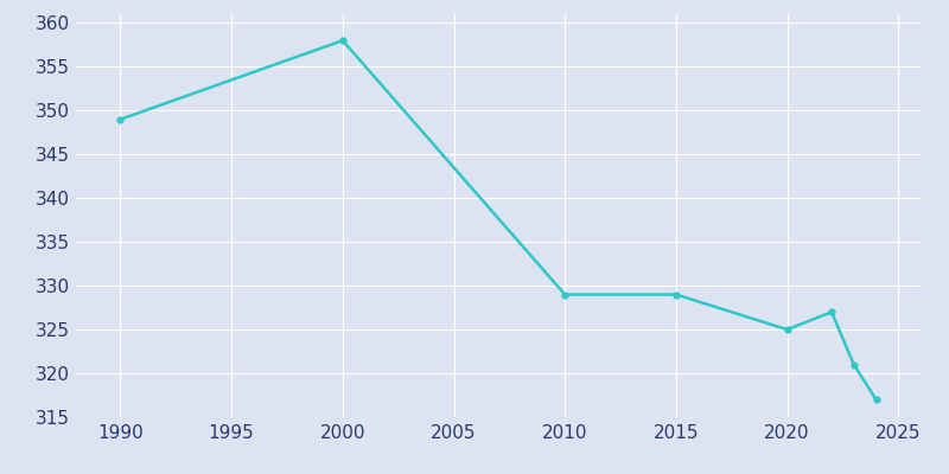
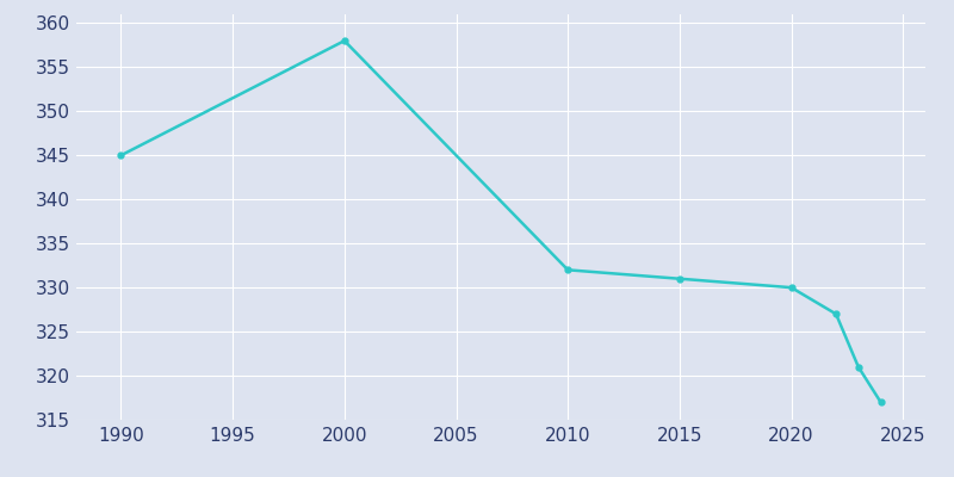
1990: 349 -> 345
2010: 329 -> 332
2015: 329 -> 331
2020: 325 -> 330
